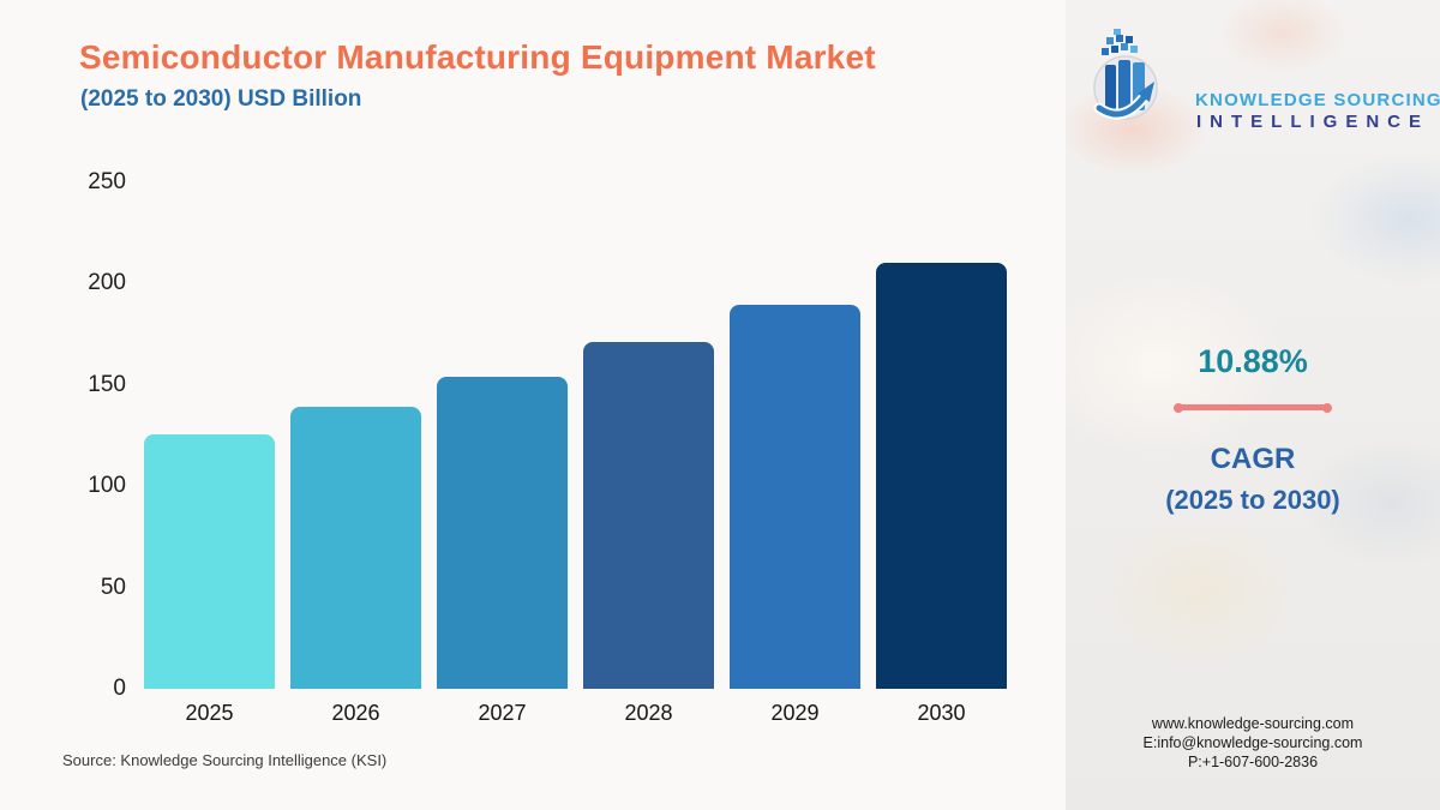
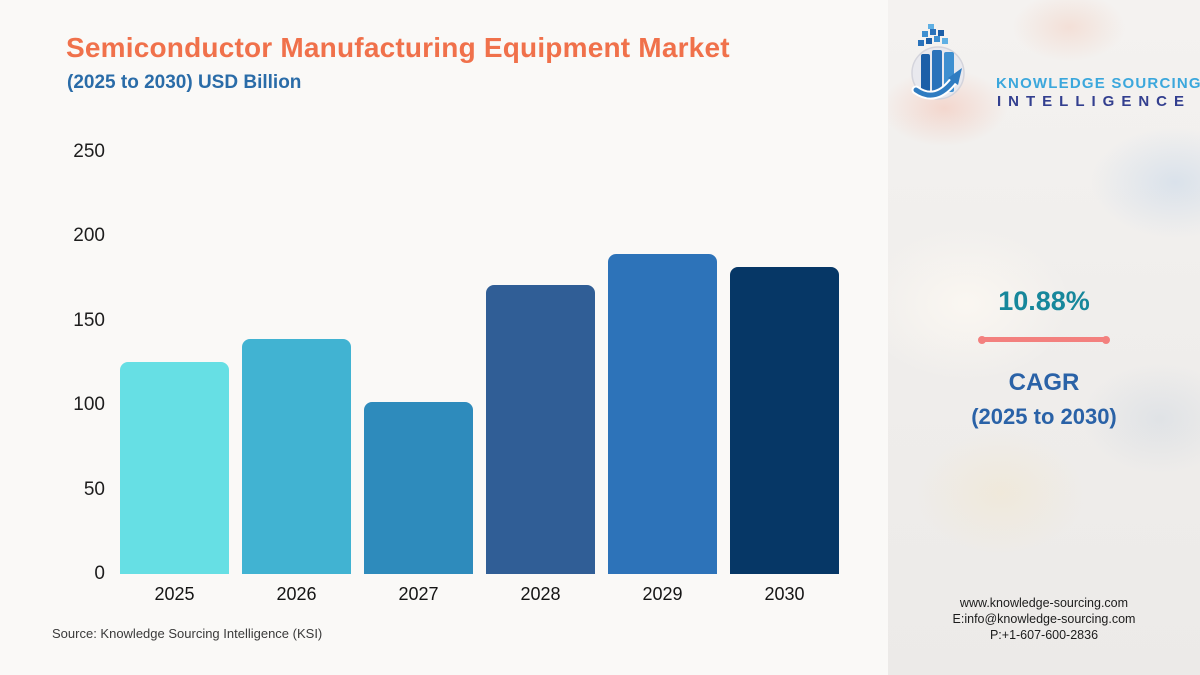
2027: 154 -> 102
2030: 210 -> 182
